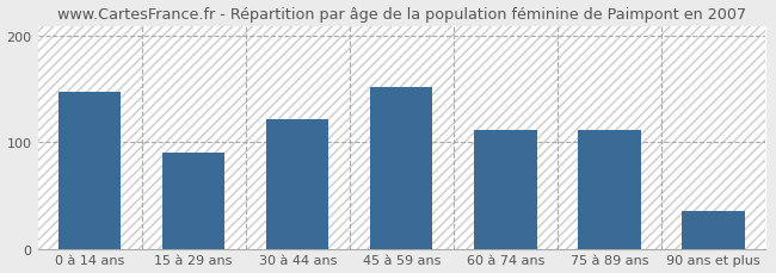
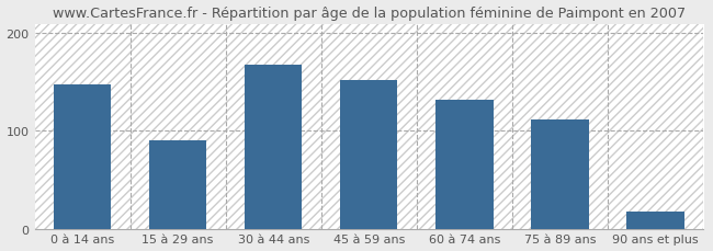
30 à 44 ans: 122 -> 168
60 à 74 ans: 112 -> 132
90 ans et plus: 36 -> 18
